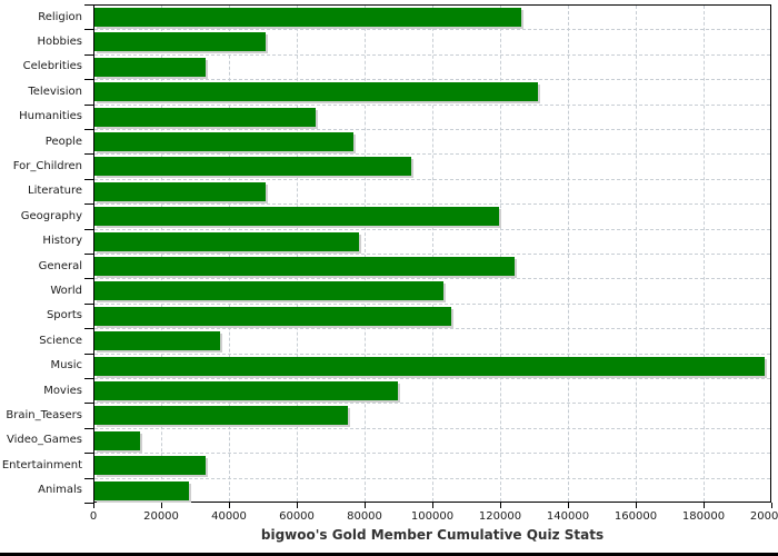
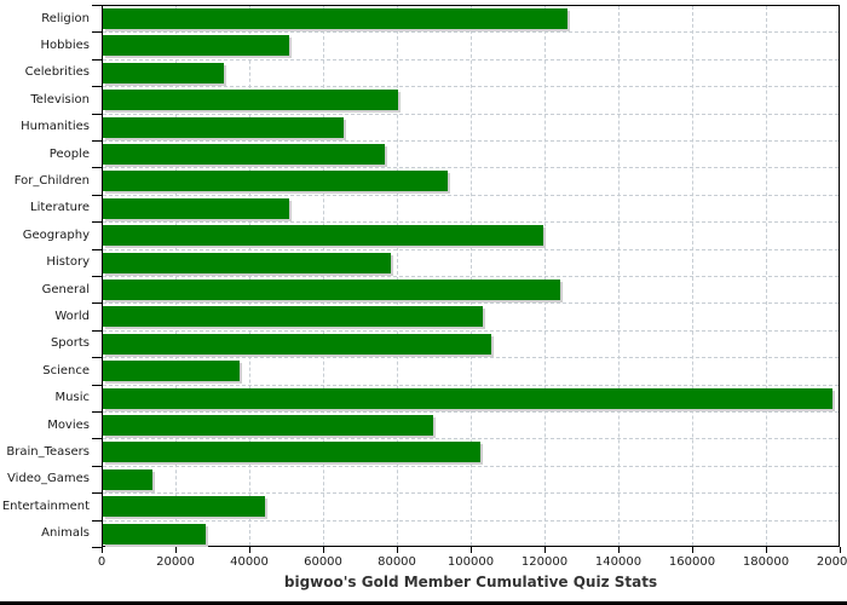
Television: 131000 -> 80000
Brain_Teasers: 75000 -> 102000
Entertainment: 33000 -> 44000
